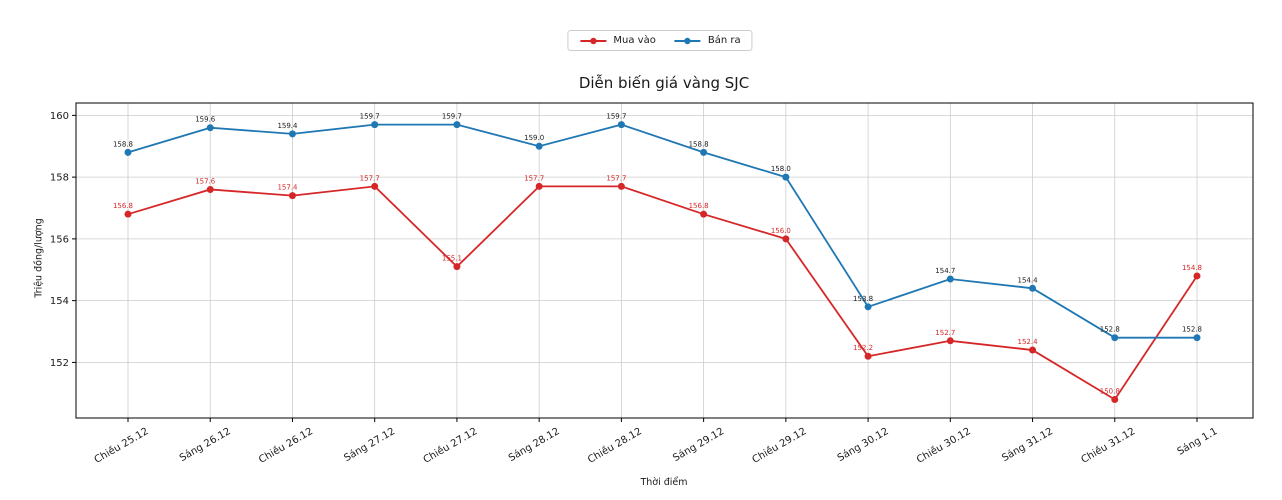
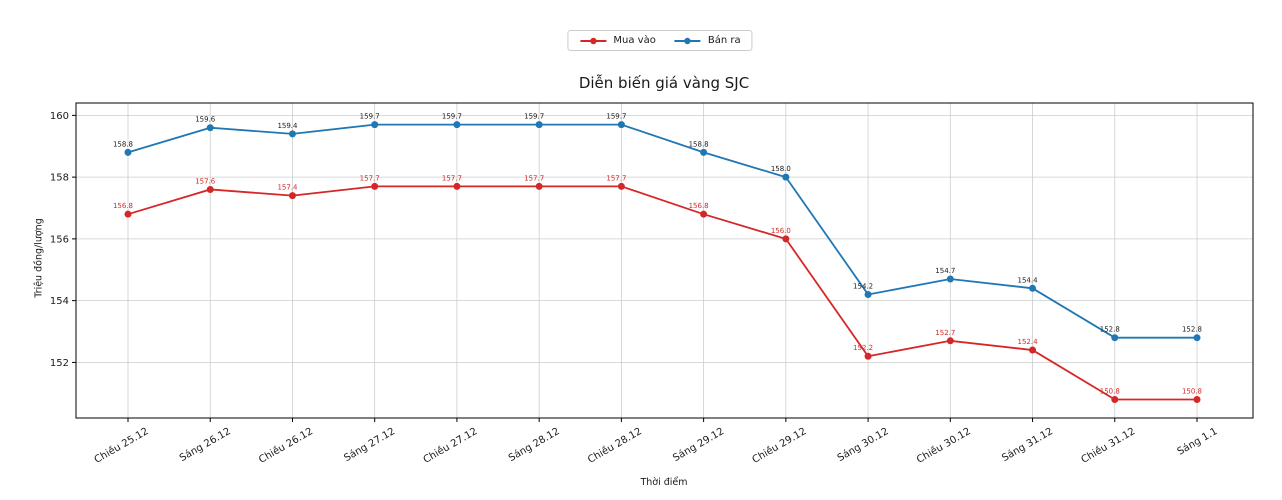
Mua vào/Chiều 27.12: 155.1 -> 157.7
Bán ra/Sáng 28.12: 159.0 -> 159.7
Bán ra/Sáng 30.12: 153.8 -> 154.2
Mua vào/Sáng 1.1: 154.8 -> 150.8
